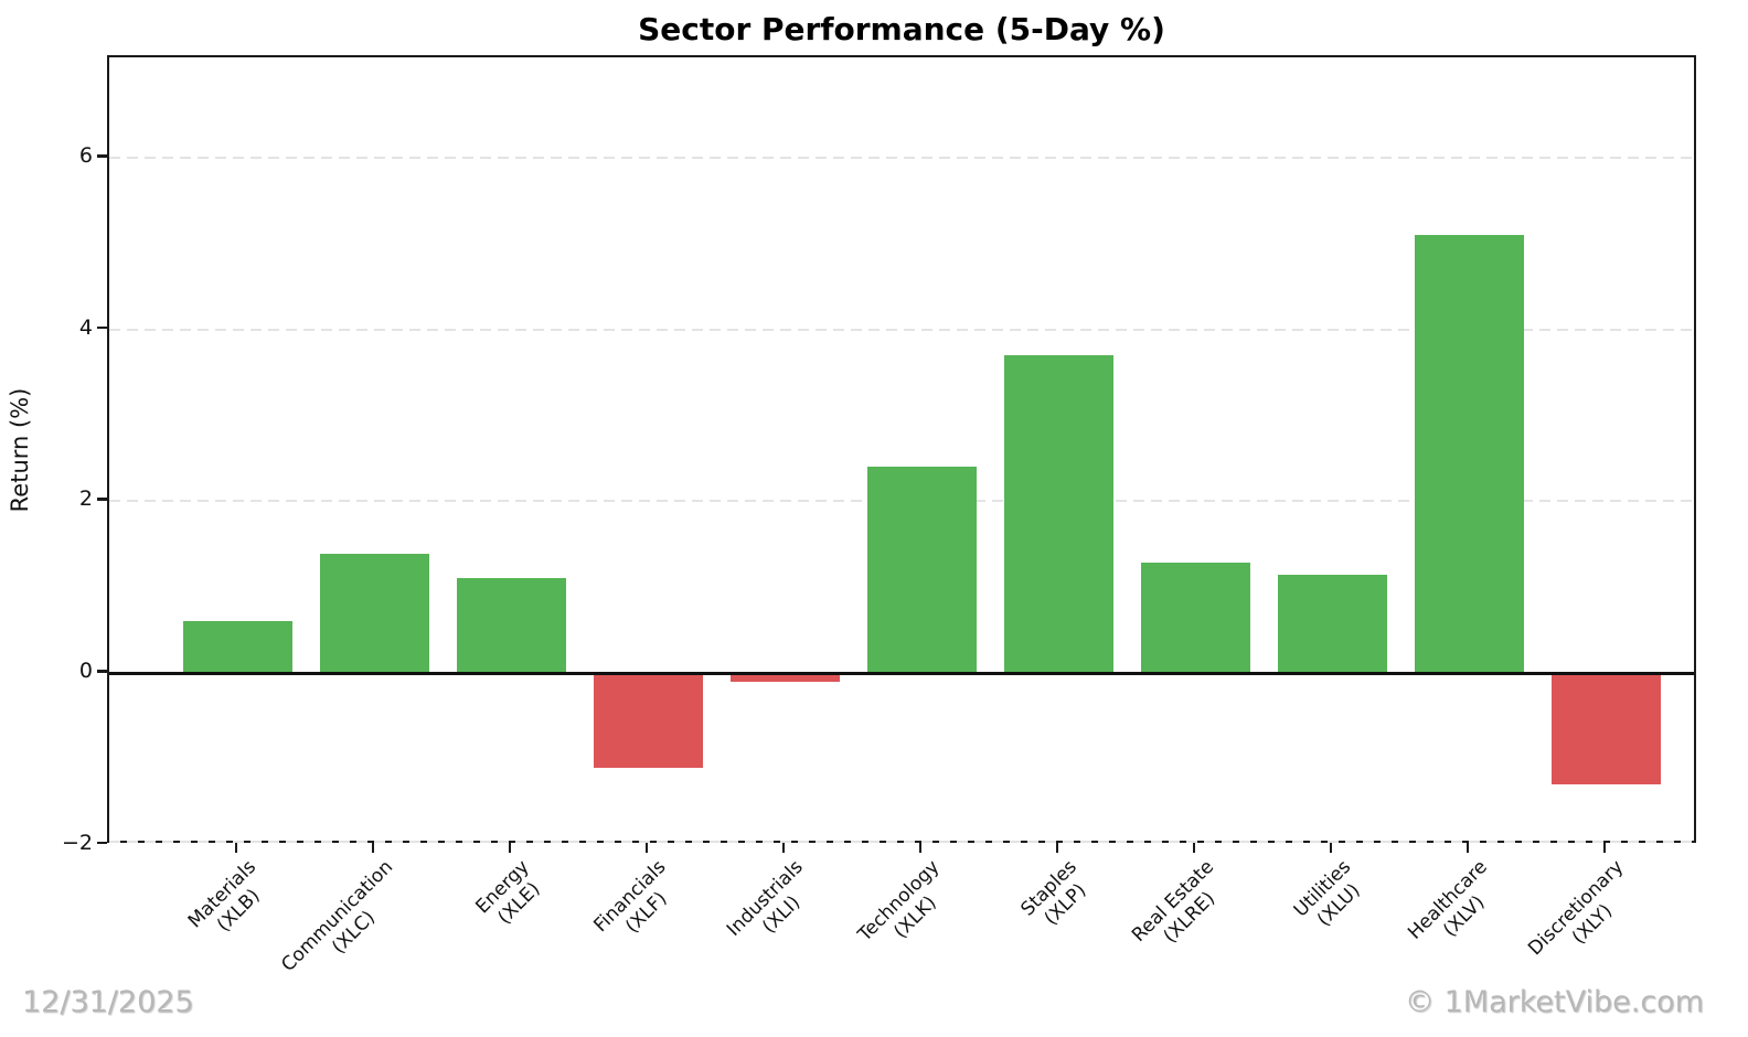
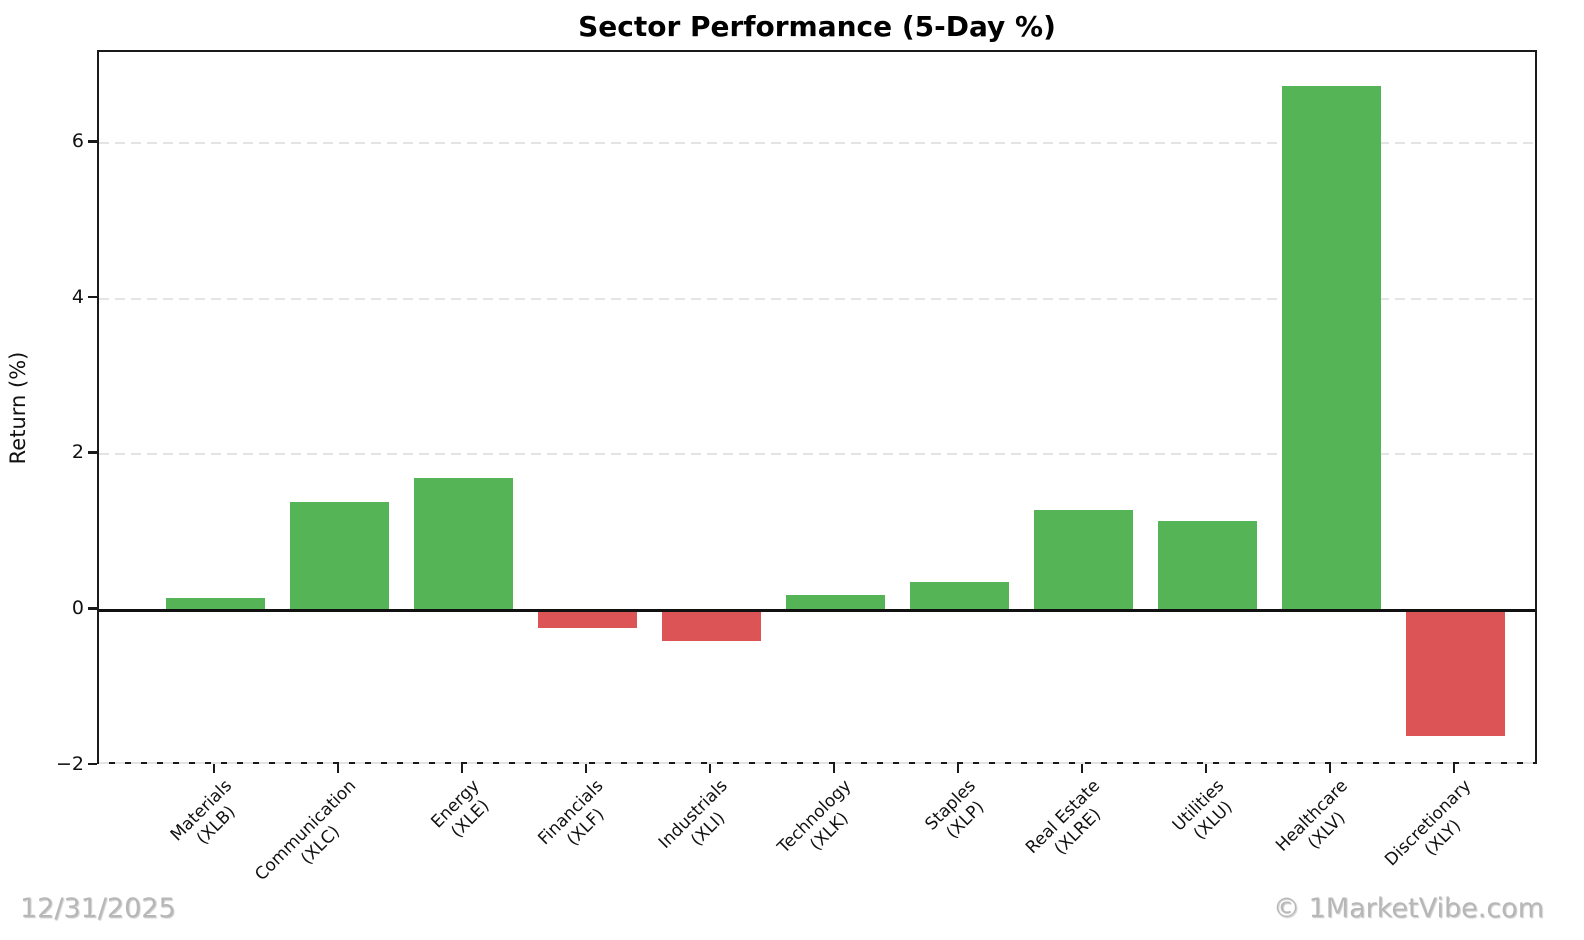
Materials (XLB): 0.6 -> 0.1
Energy (XLE): 1.1 -> 1.7
Financials (XLF): -1.1 -> -0.2
Industrials (XLI): -0.1 -> -0.4
Technology (XLK): 2.4 -> 0.2
Staples (XLP): 3.7 -> 0.4
Healthcare (XLV): 5.1 -> 6.7
Discretionary (XLY): -1.3 -> -1.6
